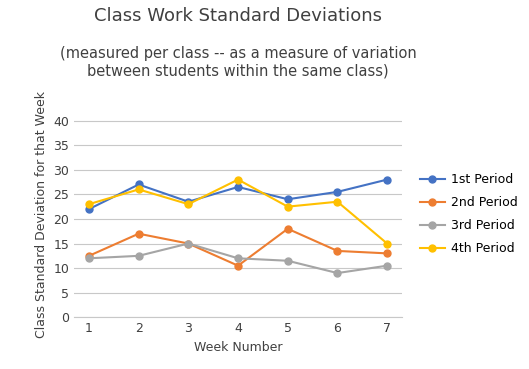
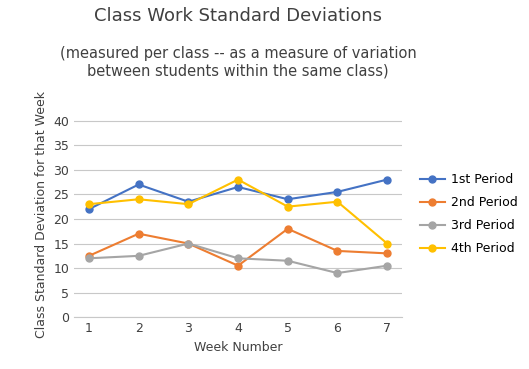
4th Period/2: 26.0 -> 24.0
